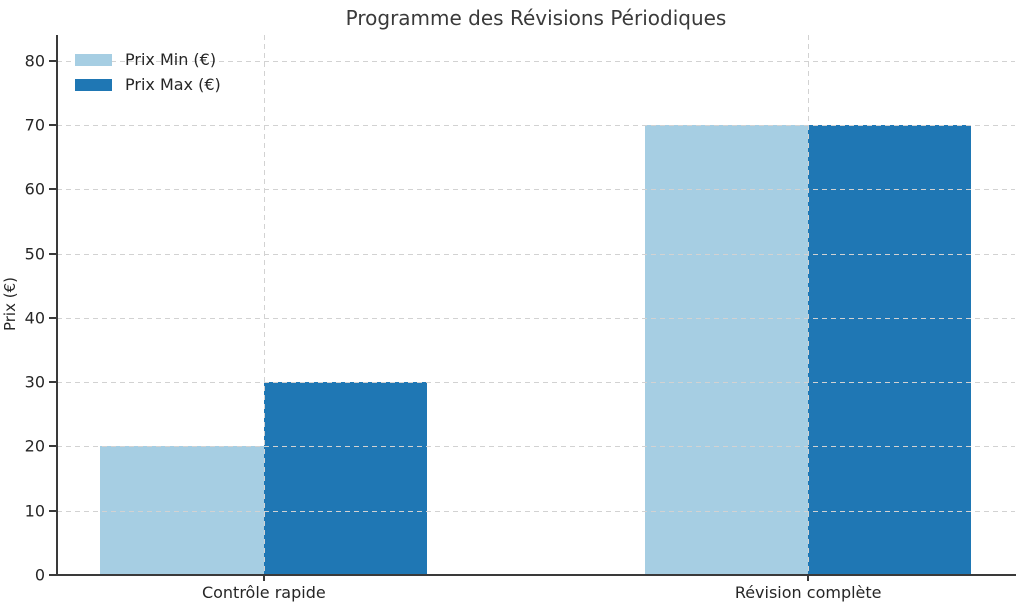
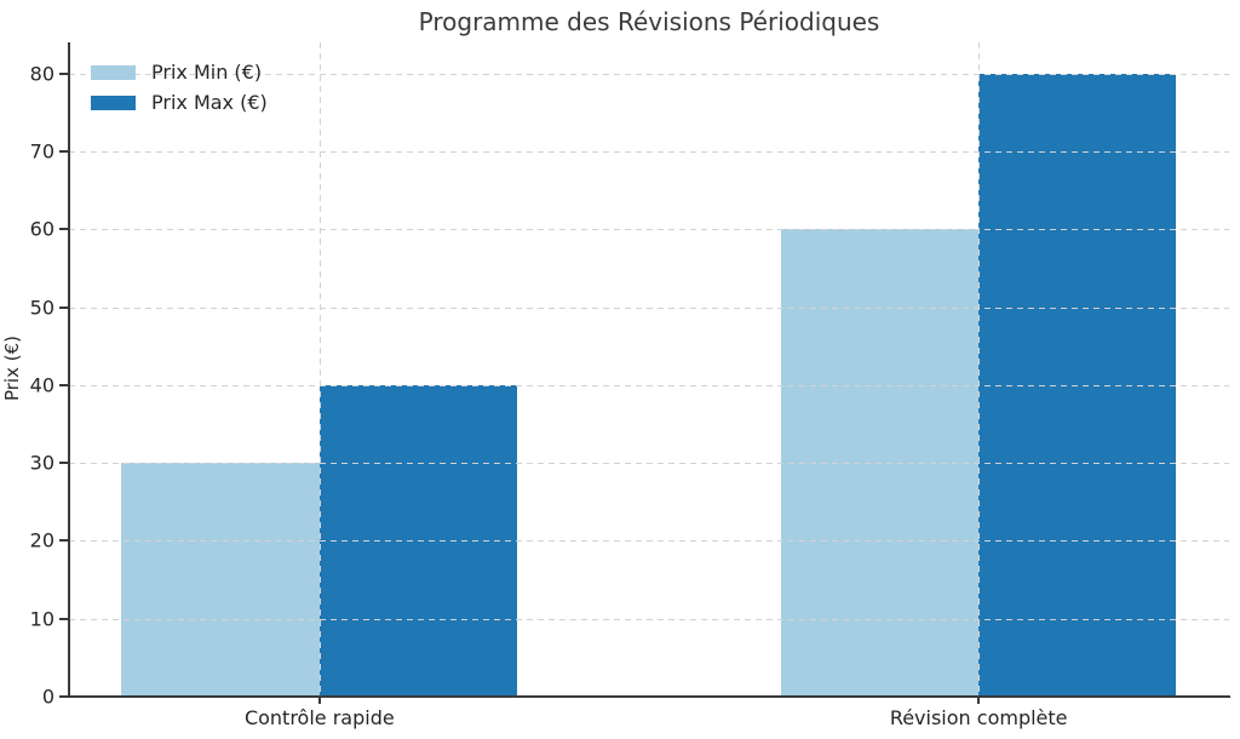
Prix Min (€)/Contrôle rapide: 20 -> 30
Prix Max (€)/Contrôle rapide: 30 -> 40
Prix Min (€)/Révision complète: 70 -> 60
Prix Max (€)/Révision complète: 70 -> 80
